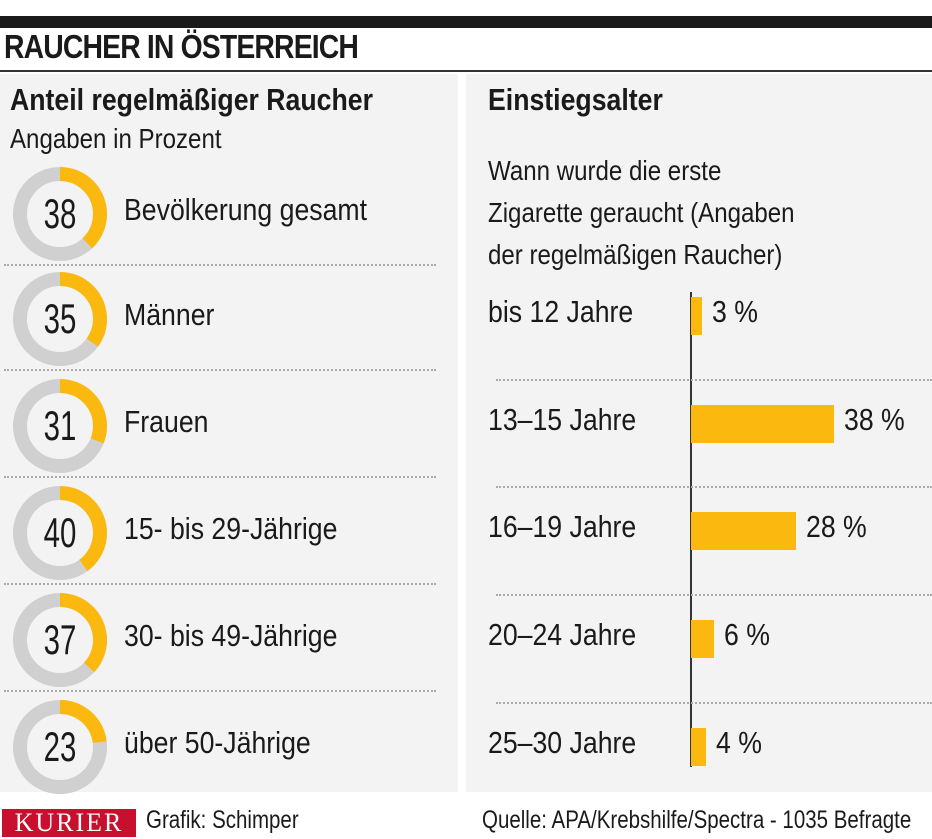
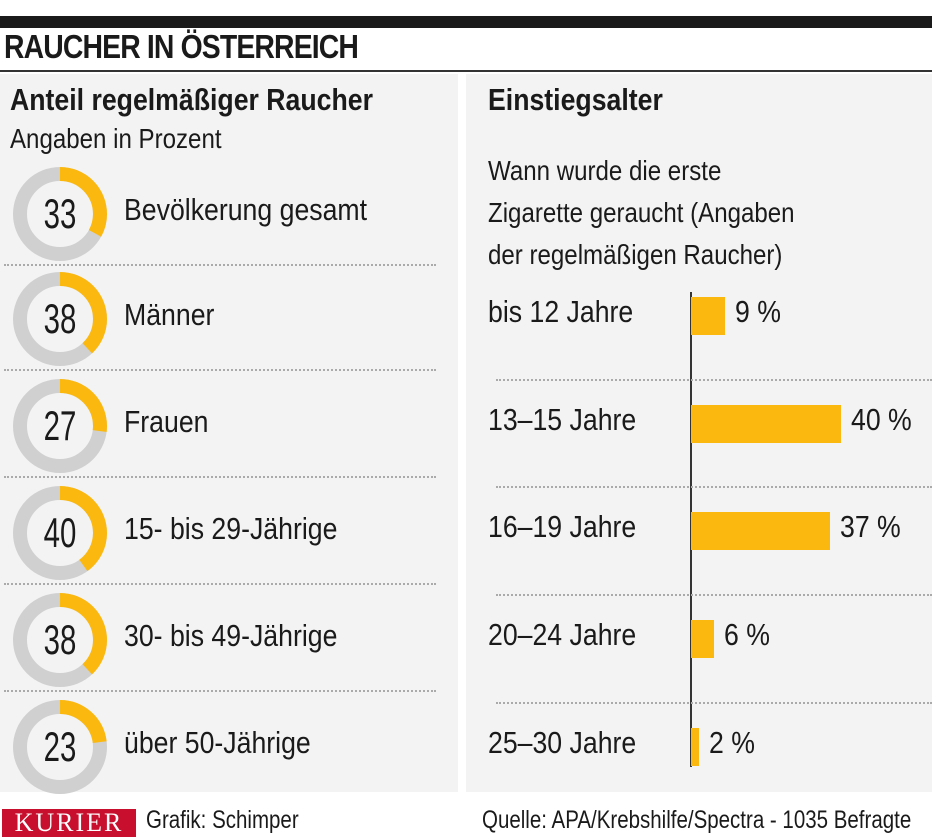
Anteil regelmäßiger Raucher/Bevölkerung gesamt: 38 -> 33
Anteil regelmäßiger Raucher/Männer: 35 -> 38
Anteil regelmäßiger Raucher/Frauen: 31 -> 27
Anteil regelmäßiger Raucher/30- bis 49-Jährige: 37 -> 38
Einstiegsalter/bis 12 Jahre: 3 -> 9
Einstiegsalter/13–15 Jahre: 38 -> 40
Einstiegsalter/16–19 Jahre: 28 -> 37
Einstiegsalter/25–30 Jahre: 4 -> 2
